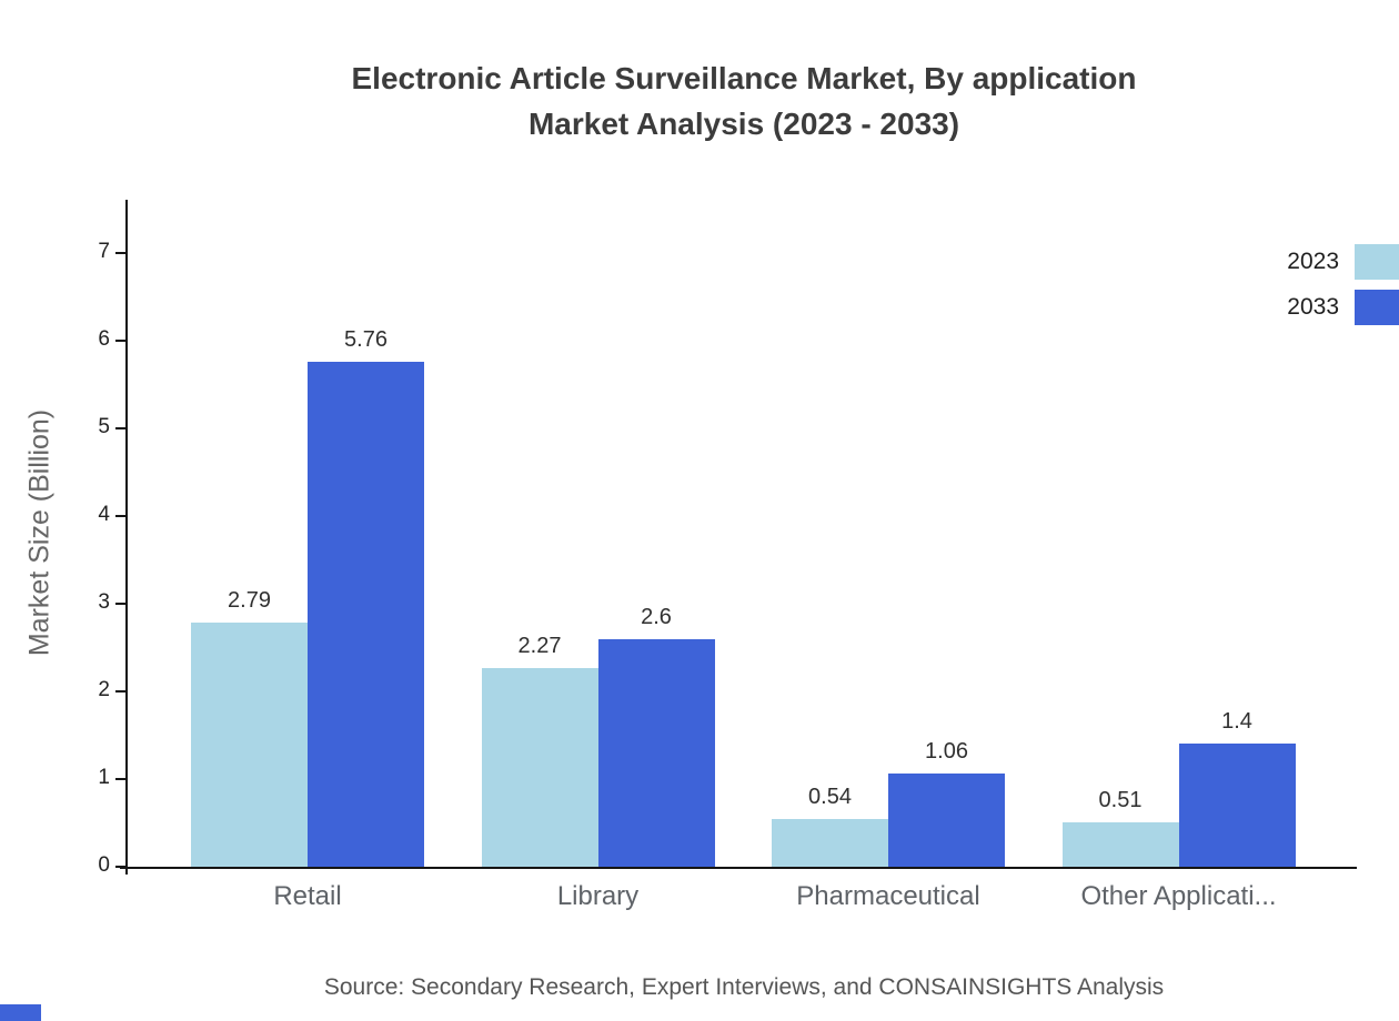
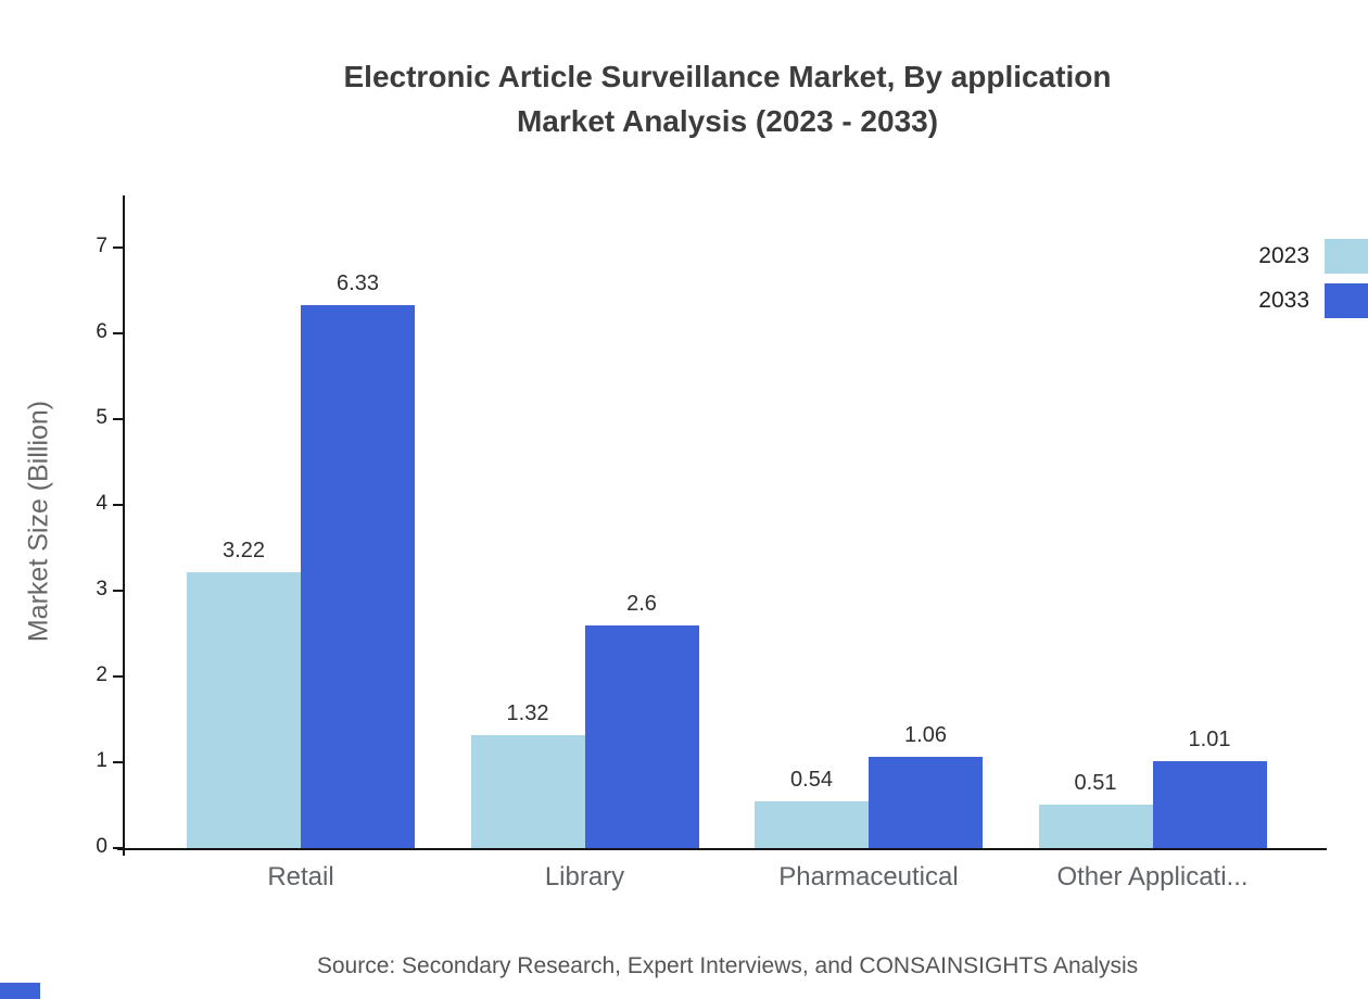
2023/Retail: 2.79 -> 3.22
2033/Retail: 5.76 -> 6.33
2023/Library: 2.27 -> 1.32
2033/Other Applicati...: 1.4 -> 1.01
